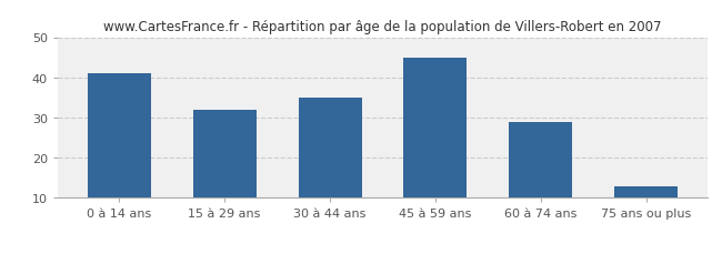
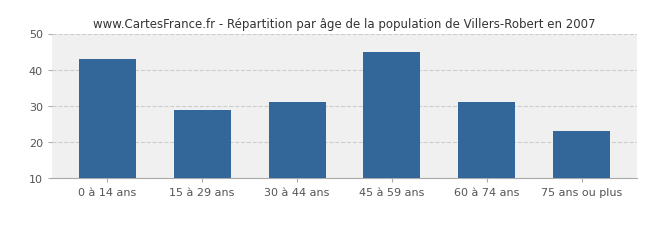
0 à 14 ans: 41 -> 43
15 à 29 ans: 32 -> 29
30 à 44 ans: 35 -> 31
60 à 74 ans: 29 -> 31
75 ans ou plus: 13 -> 23
